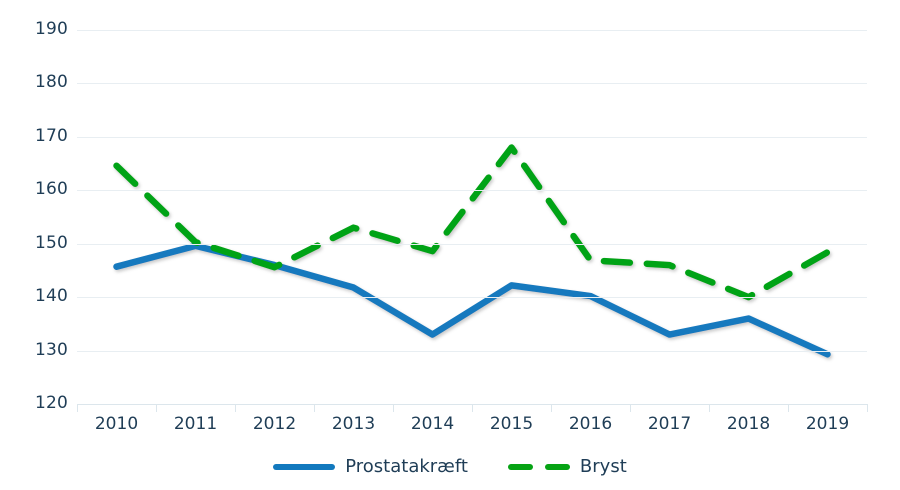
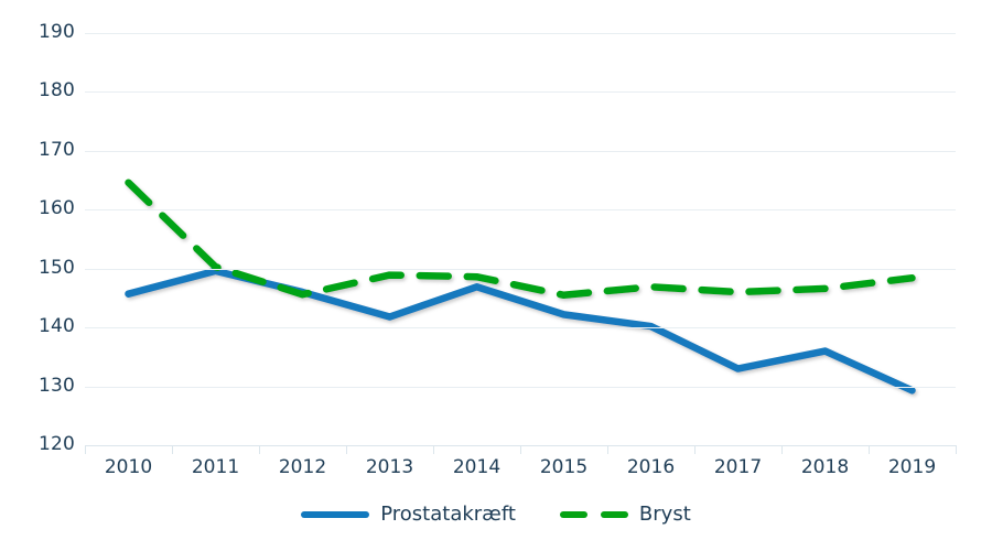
Bryst/2013: 153 -> 149
Prostatakræft/2014: 133 -> 147
Bryst/2015: 168 -> 146
Bryst/2018: 140 -> 147
